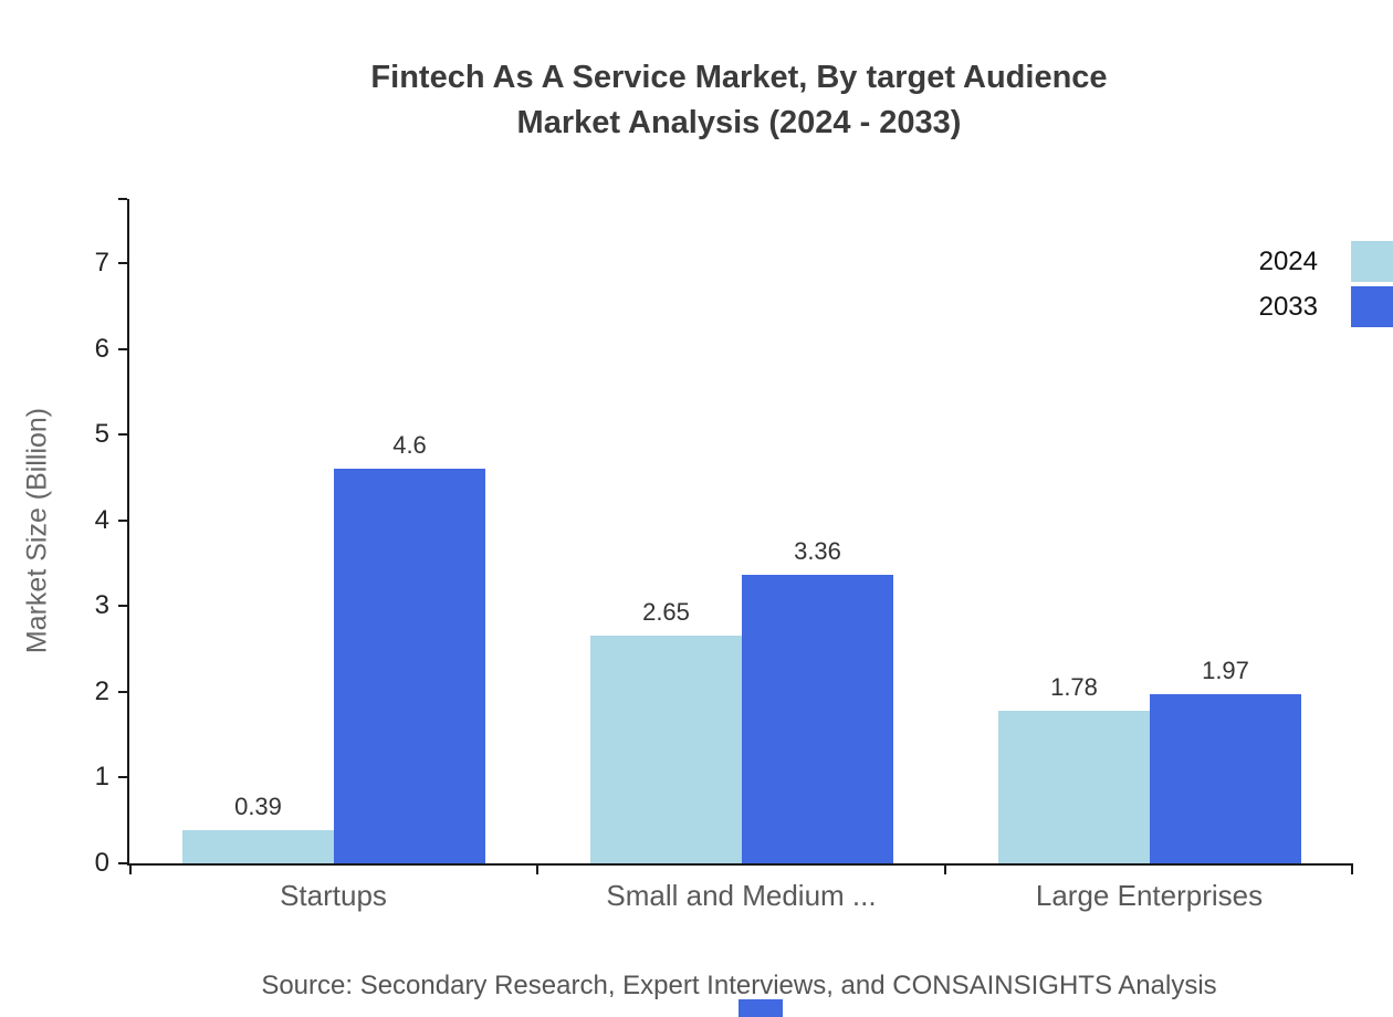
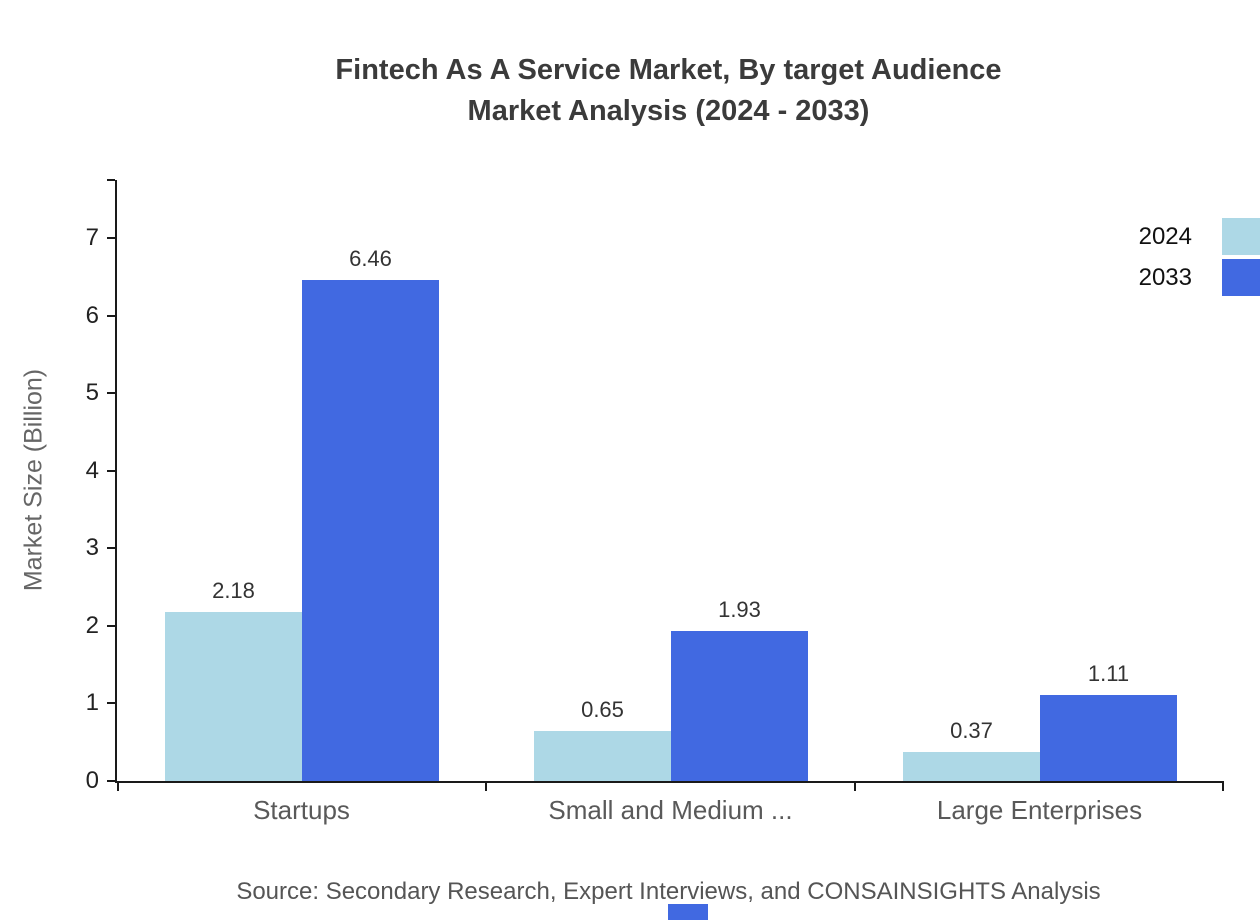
2024/Startups: 0.39 -> 2.18
2033/Startups: 4.6 -> 6.46
2024/Small and Medium ...: 2.65 -> 0.65
2033/Small and Medium ...: 3.36 -> 1.93
2024/Large Enterprises: 1.78 -> 0.37
2033/Large Enterprises: 1.97 -> 1.11
